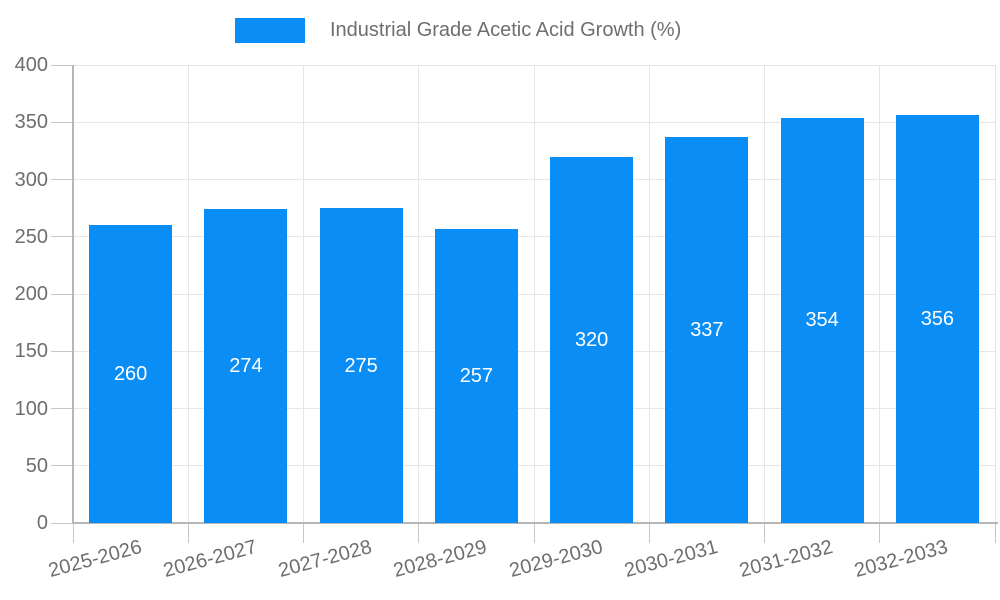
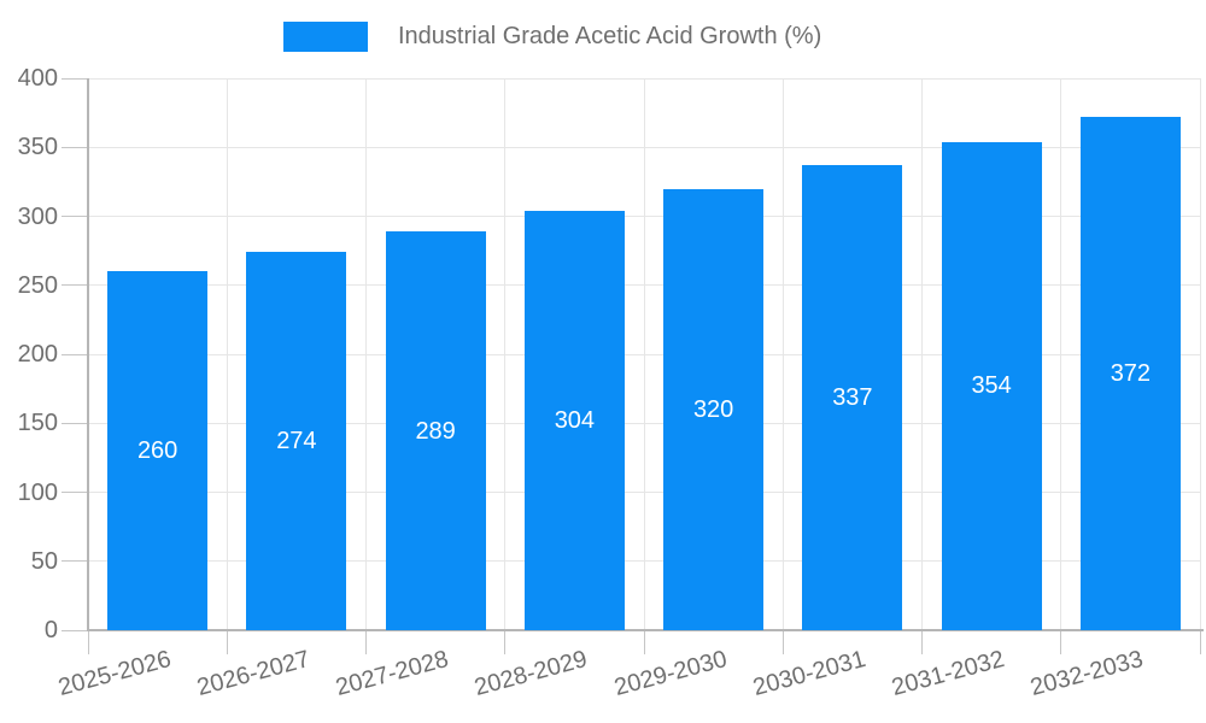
2027-2028: 275 -> 289
2028-2029: 257 -> 304
2032-2033: 356 -> 372
